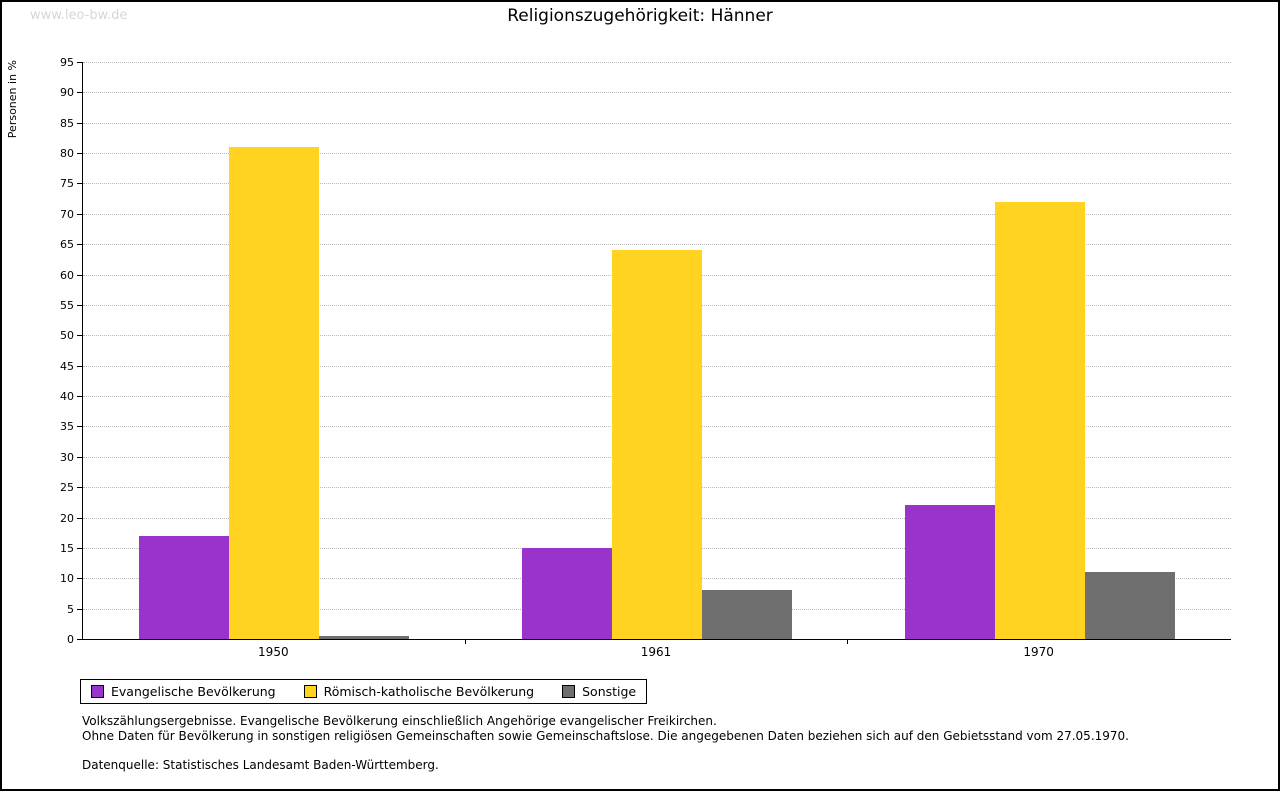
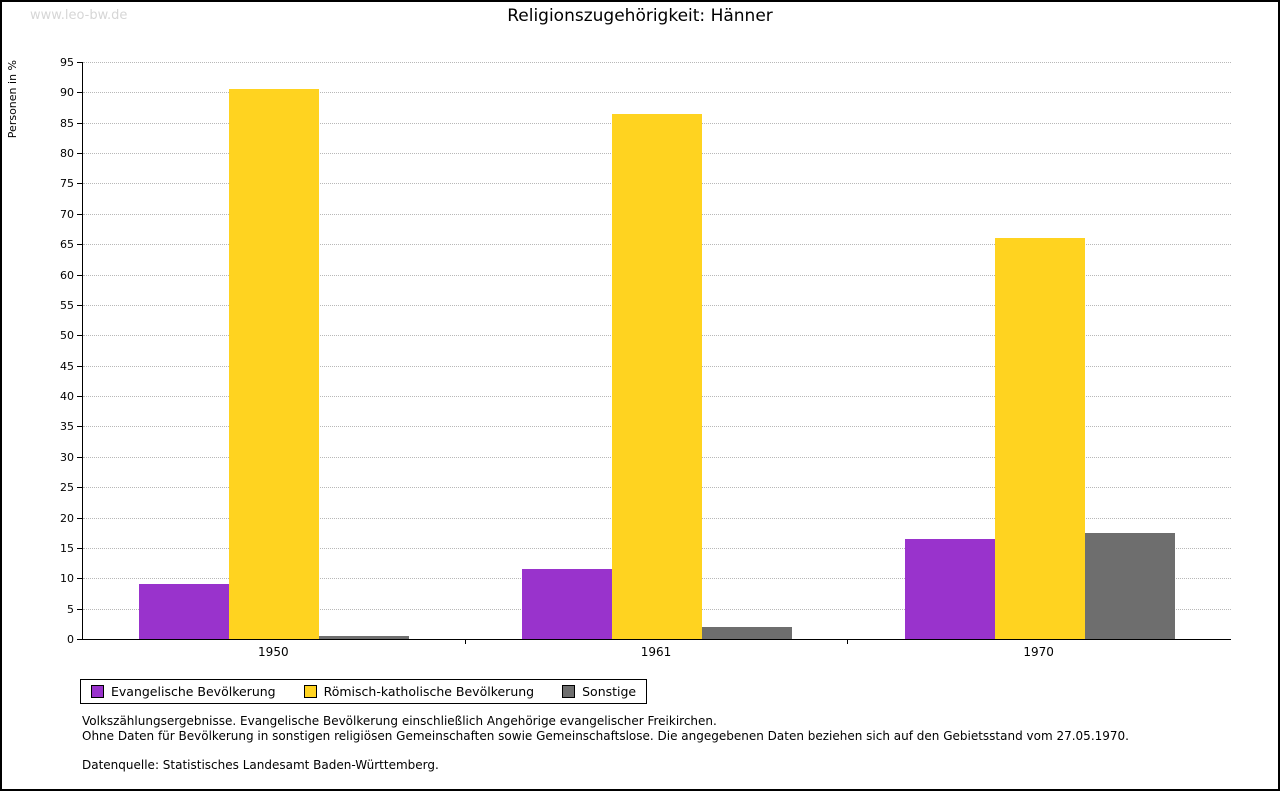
Evangelische Bevölkerung/1950: 17 -> 9
Römisch-katholische Bevölkerung/1950: 81 -> 90
Evangelische Bevölkerung/1961: 15 -> 12
Römisch-katholische Bevölkerung/1961: 64 -> 86
Sonstige/1961: 8 -> 2
Evangelische Bevölkerung/1970: 22 -> 16
Römisch-katholische Bevölkerung/1970: 72 -> 66
Sonstige/1970: 11 -> 18
